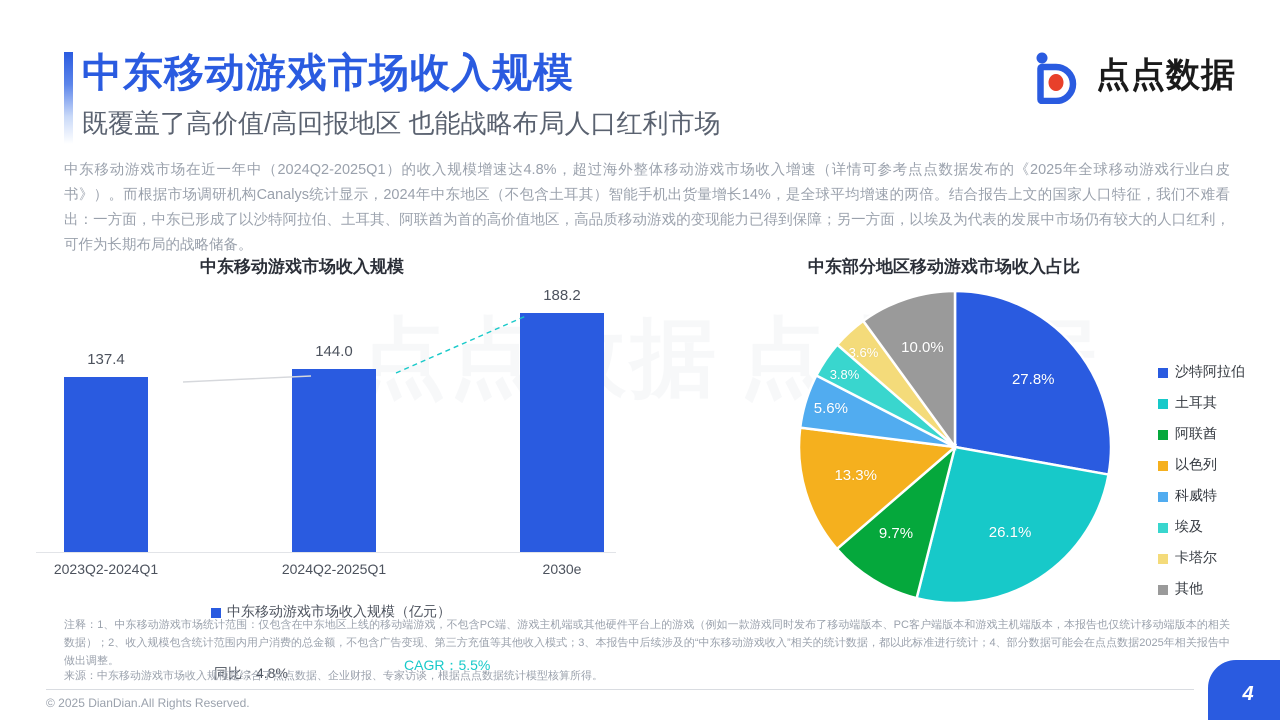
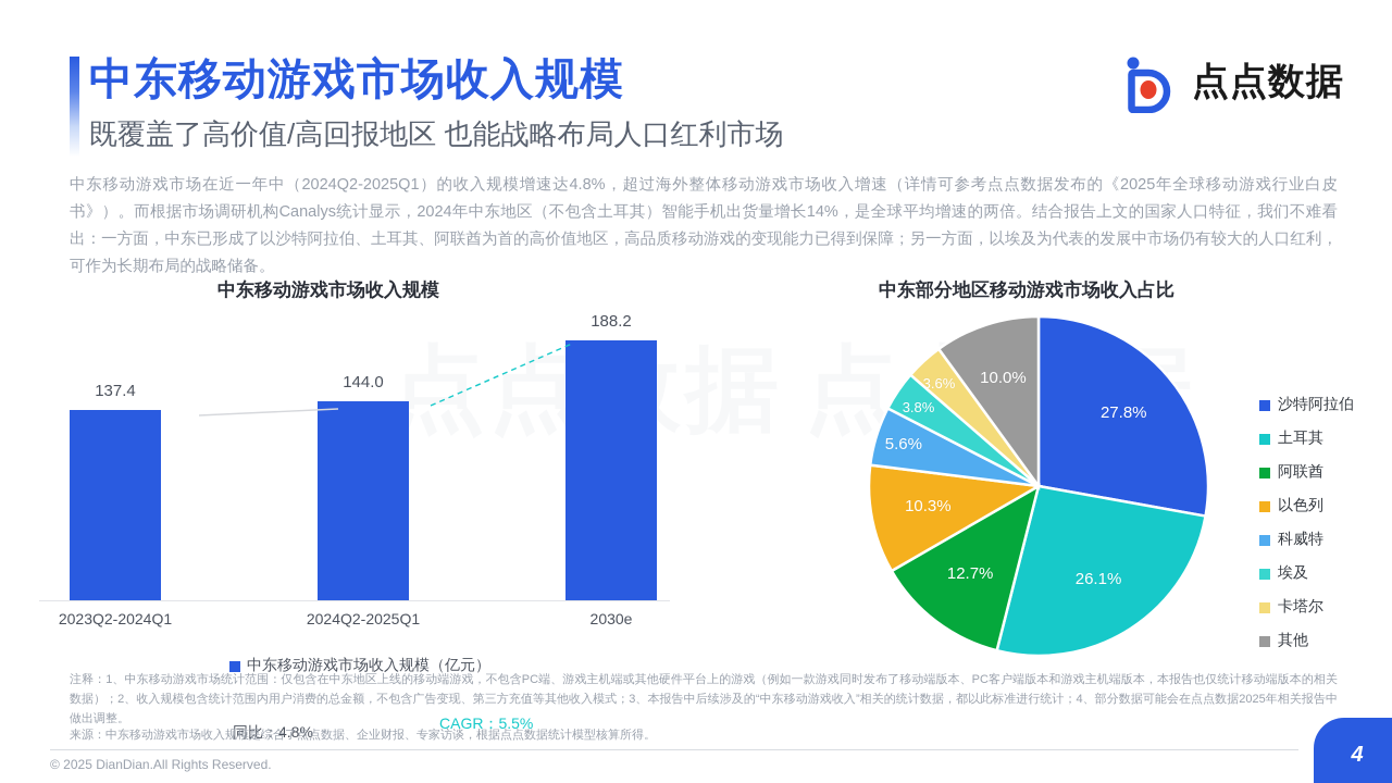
中东部分地区移动游戏市场收入占比/阿联酋: 9.7% -> 12.7%
中东部分地区移动游戏市场收入占比/以色列: 13.3% -> 10.3%
